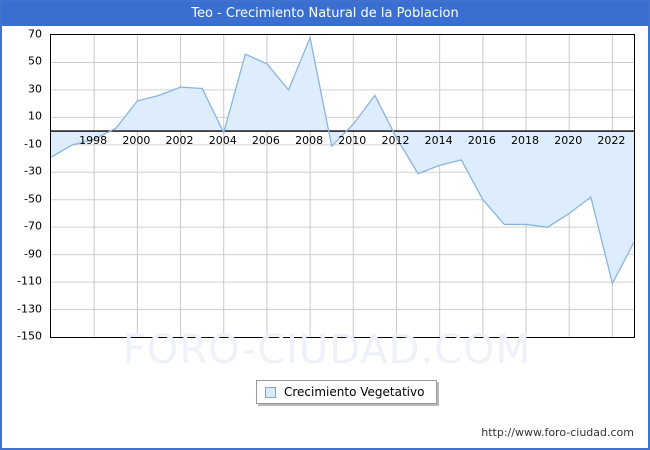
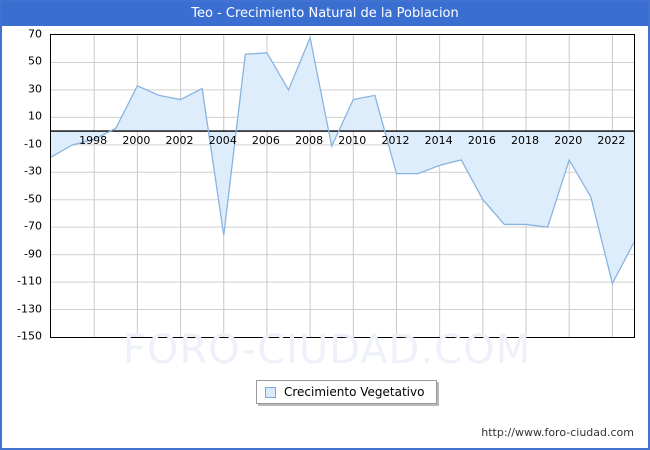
2000: 22 -> 33
2002: 32 -> 23
2004: -1 -> -76
2006: 49 -> 57
2010: 5 -> 23
2012: -5 -> -31
2020: -60 -> -21
